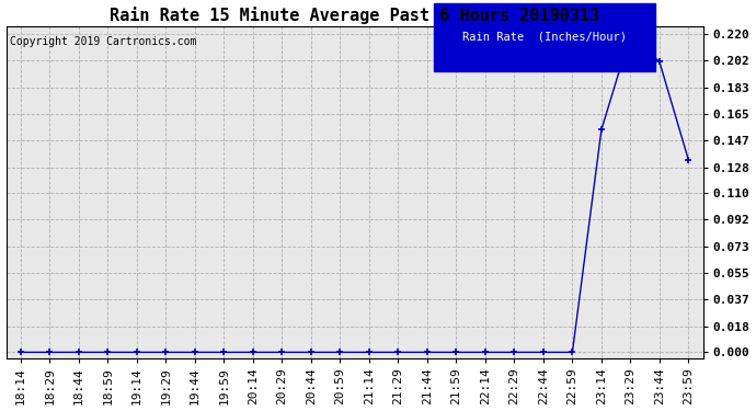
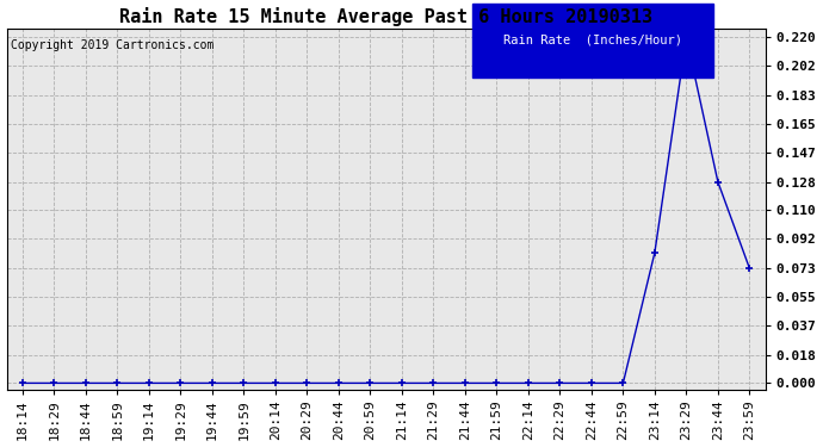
23:14: 0.154 -> 0.083
23:44: 0.201 -> 0.128
23:59: 0.133 -> 0.073
